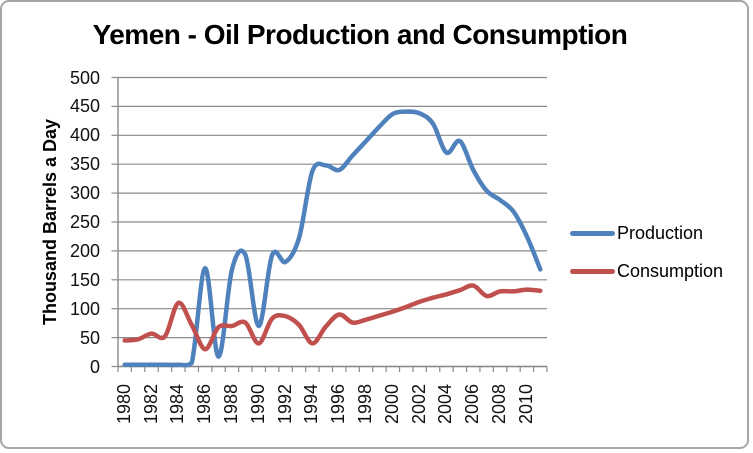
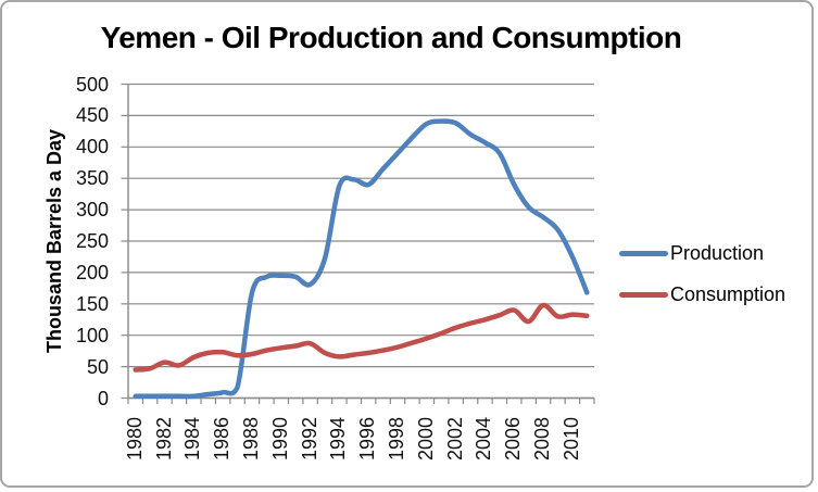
Consumption/1984: 110 -> 60
Production/1986: 170 -> 10
Consumption/1986: 30 -> 70
Production/1990: 70 -> 200
Consumption/1990: 40 -> 80
Consumption/1994: 40 -> 70
Consumption/1996: 90 -> 70
Production/2004: 370 -> 410
Consumption/2008: 130 -> 150
